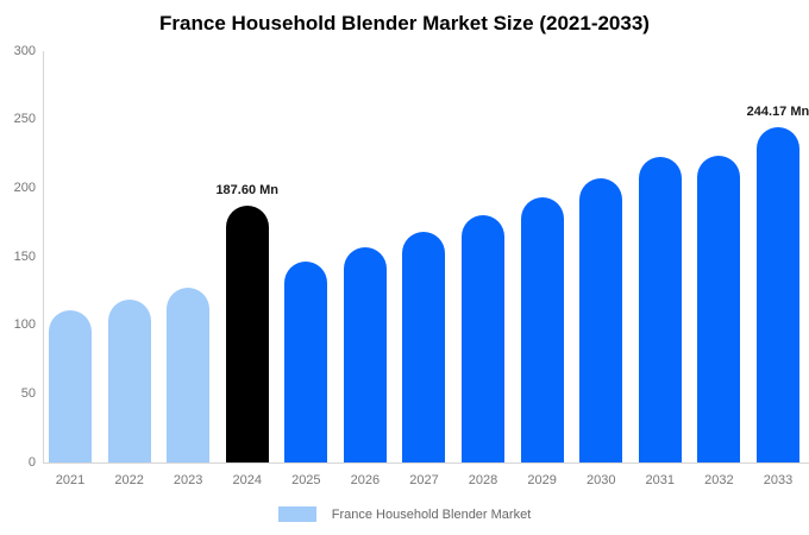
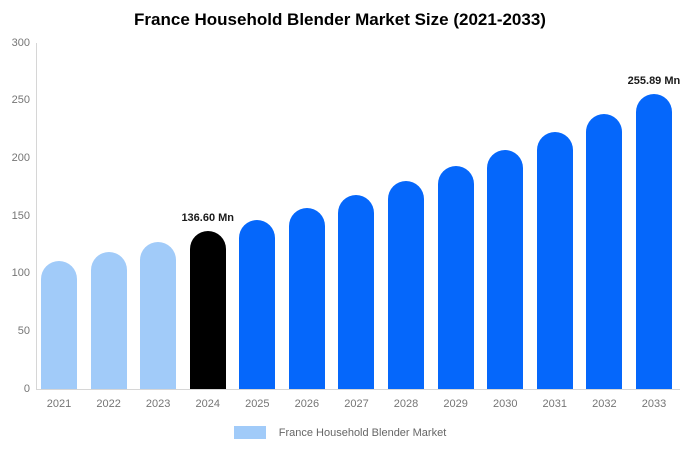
2024: 187.60 -> 136.60
2032: 224 -> 239
2033: 244.17 -> 255.89
